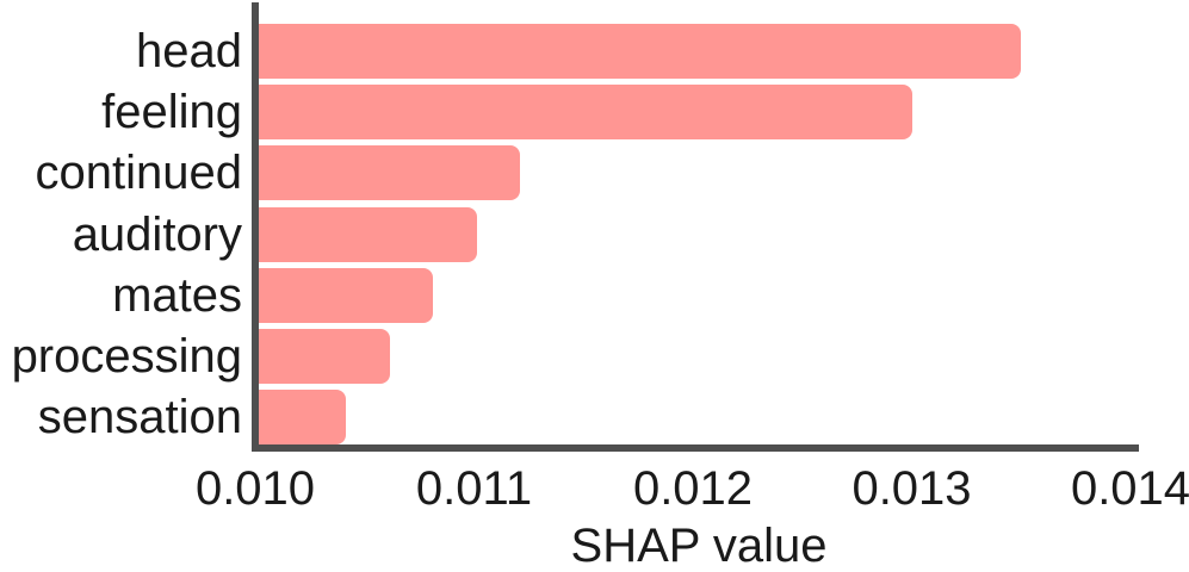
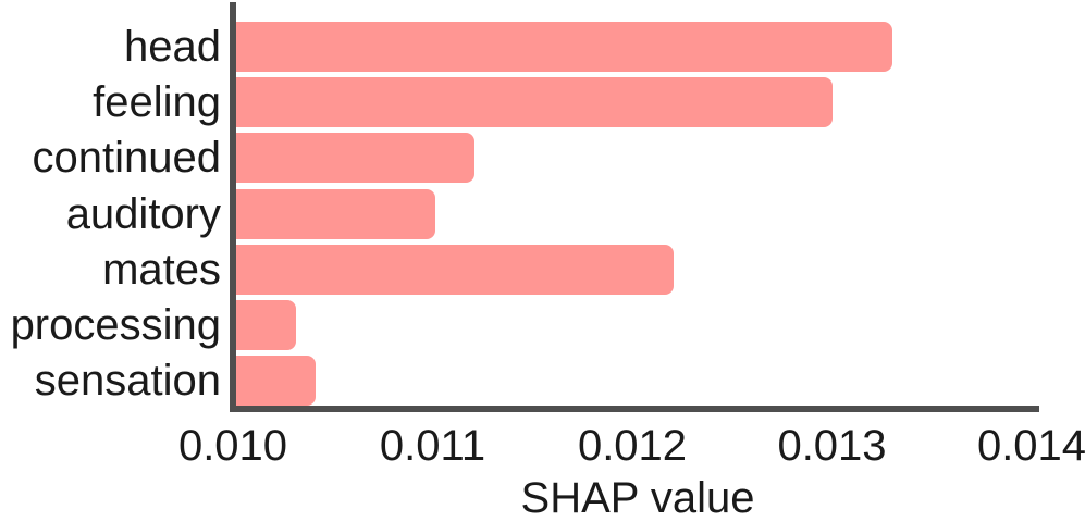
head: 0.0135 -> 0.0133
mates: 0.0108 -> 0.0122
processing: 0.0106 -> 0.0103
